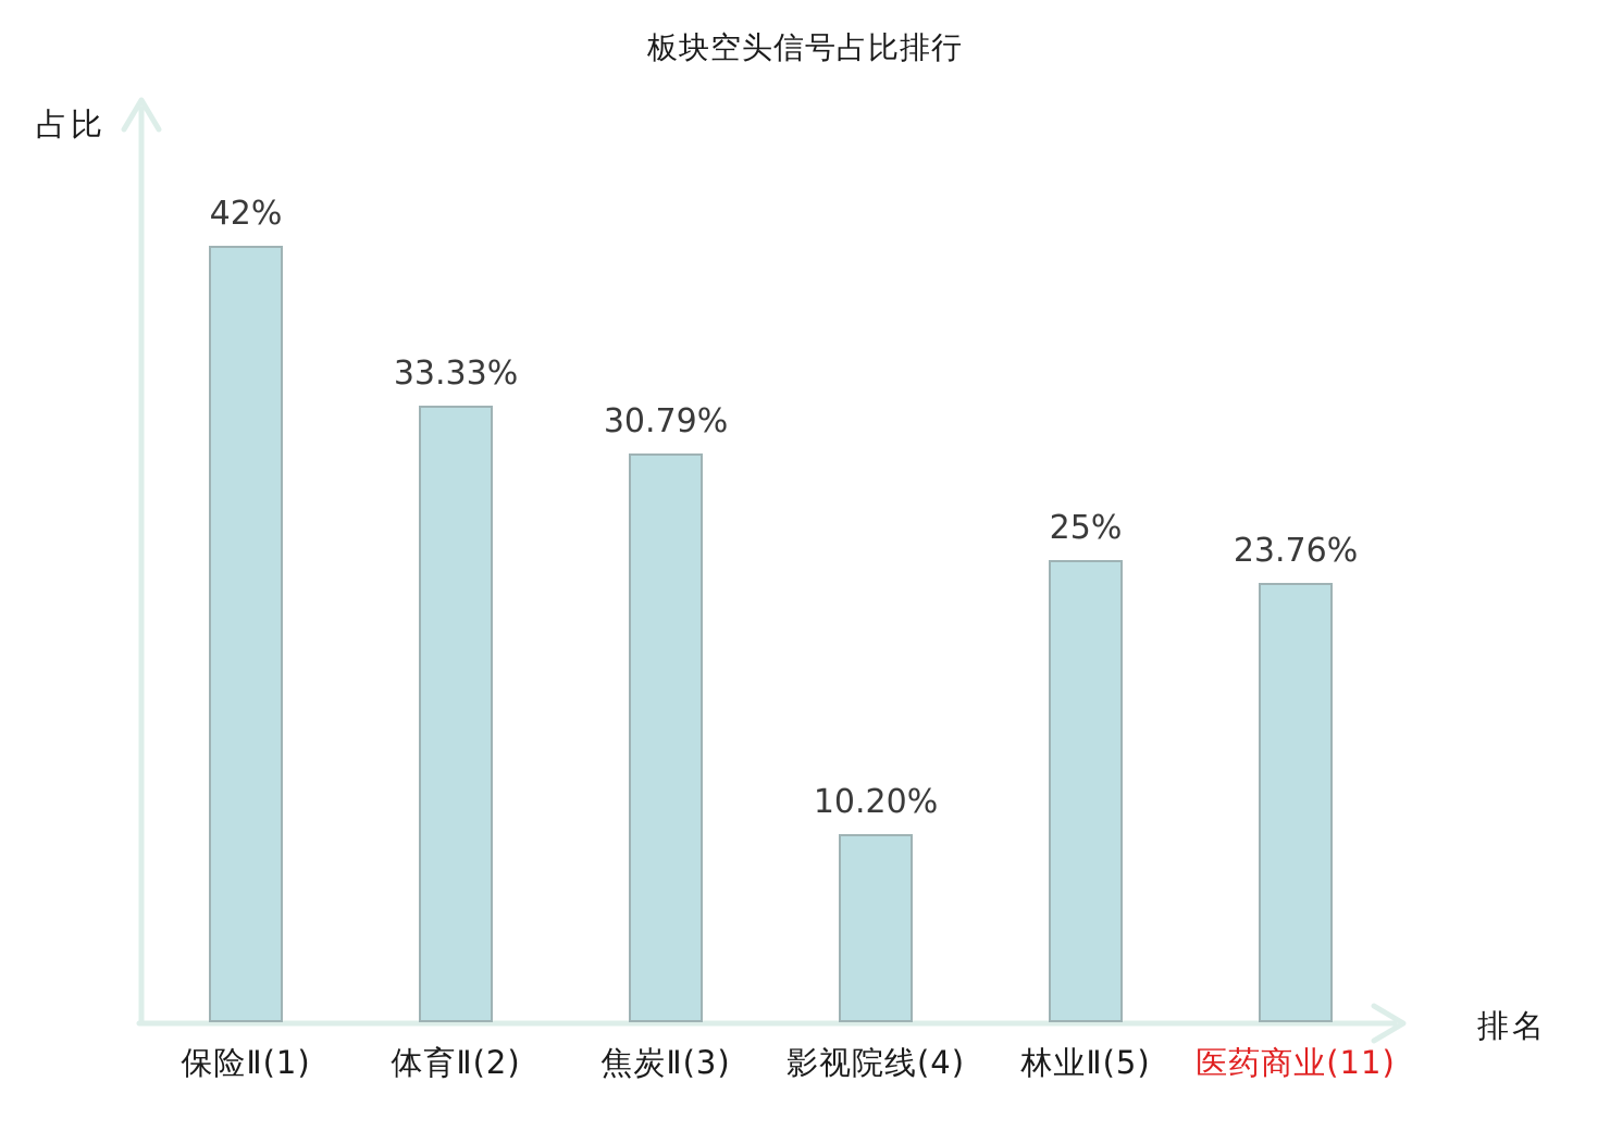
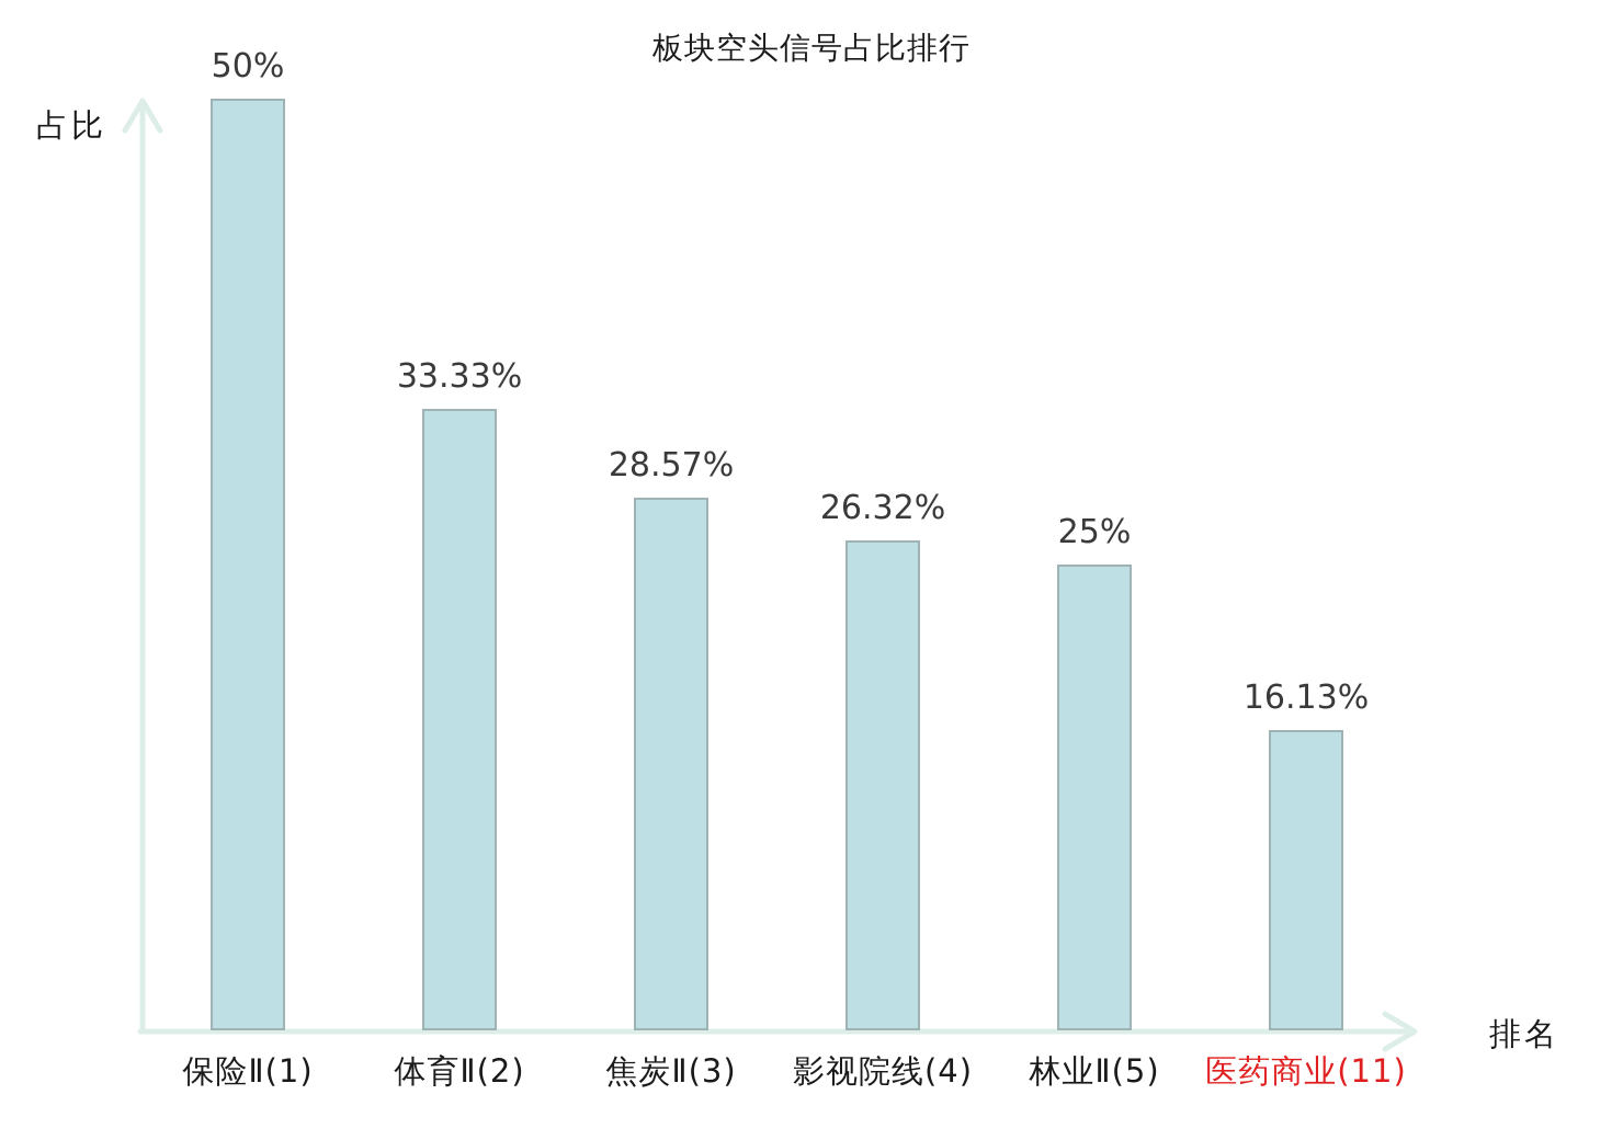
保险Ⅱ(1): 42% -> 50%
焦炭Ⅱ(3): 30.79% -> 28.57%
影视院线(4): 10.20% -> 26.32%
医药商业(11): 23.76% -> 16.13%
